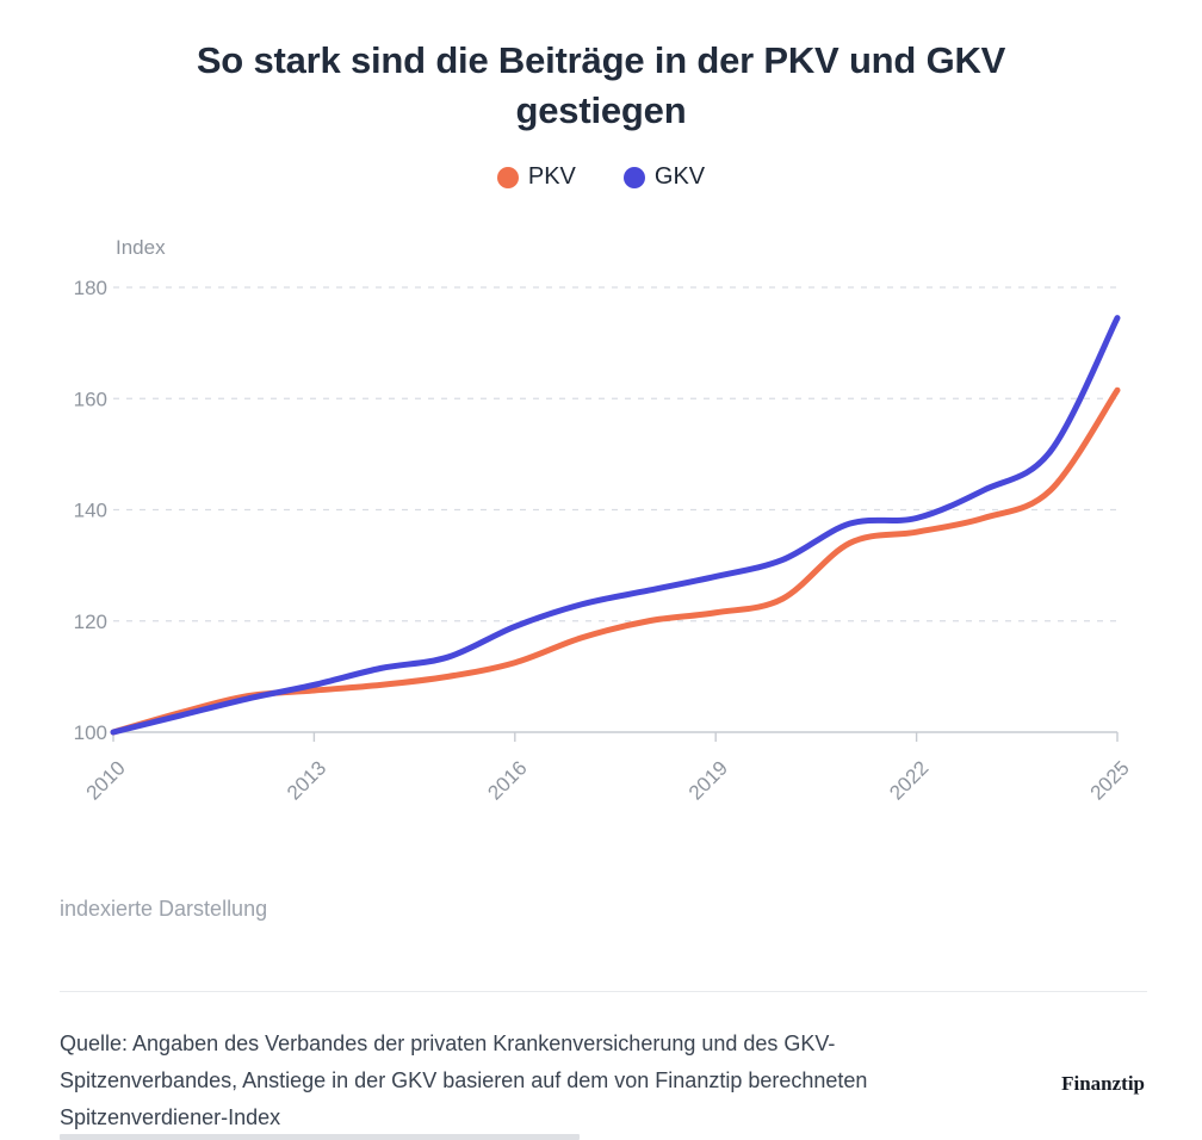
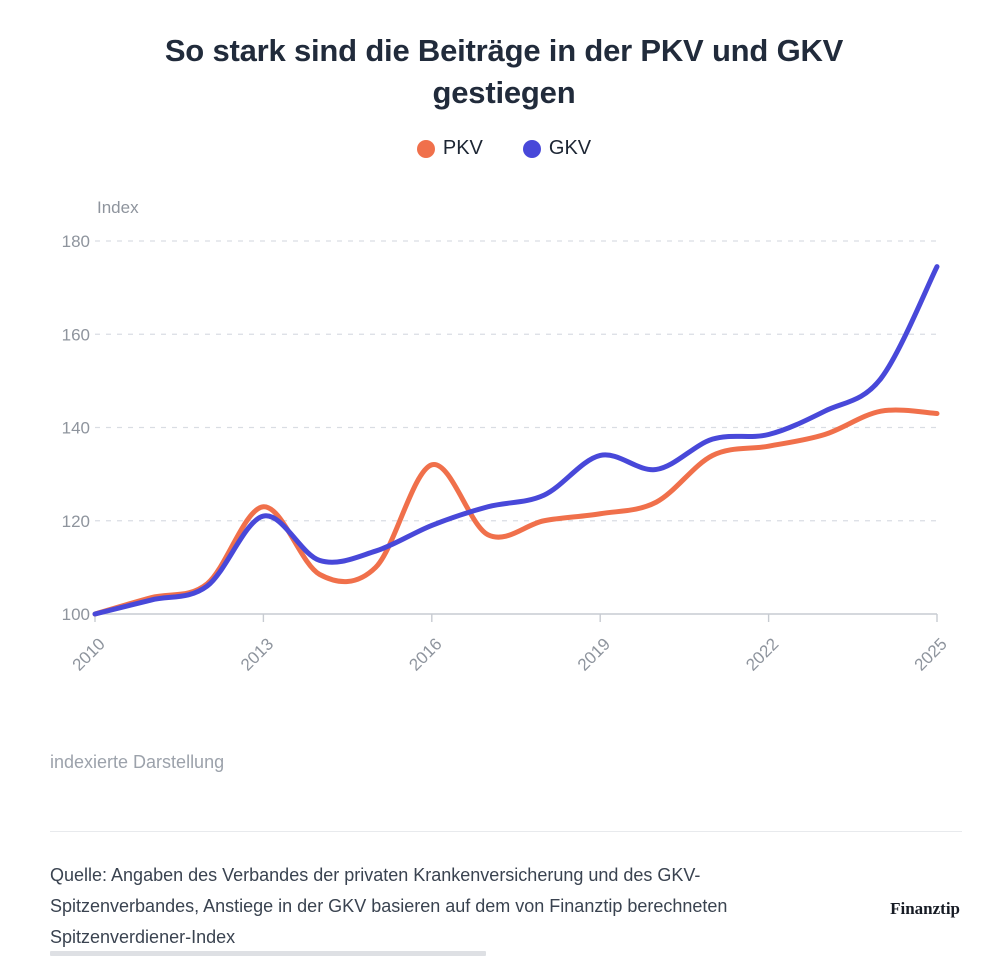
PKV/2013: 108 -> 123
GKV/2013: 108 -> 121
PKV/2016: 112 -> 132
GKV/2019: 128 -> 134
PKV/2025: 162 -> 143
